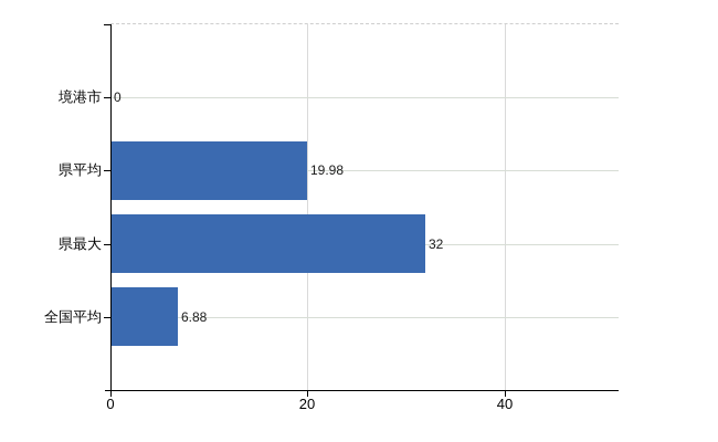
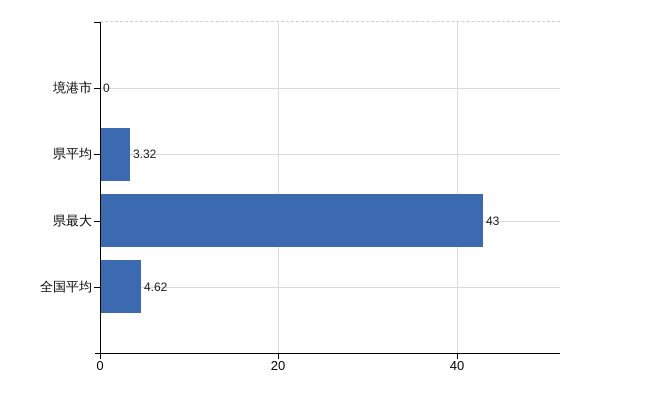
県平均: 19.98 -> 3.32
県最大: 32 -> 43
全国平均: 6.88 -> 4.62
